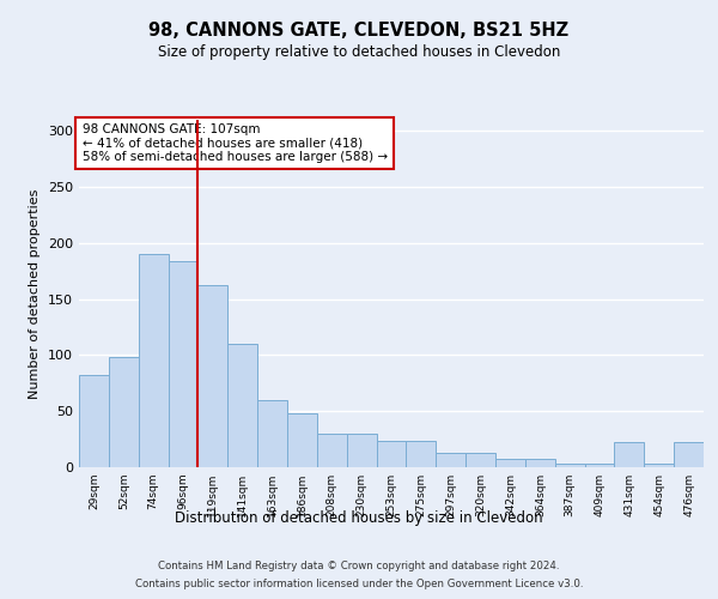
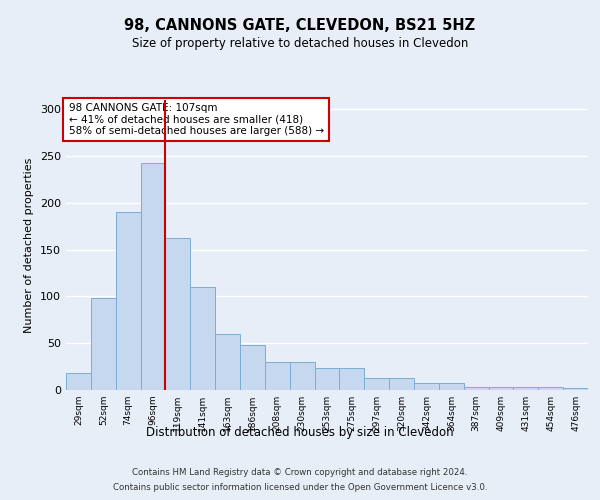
29sqm: 82 -> 18
96sqm: 184 -> 243
431sqm: 22 -> 3
476sqm: 22 -> 2
